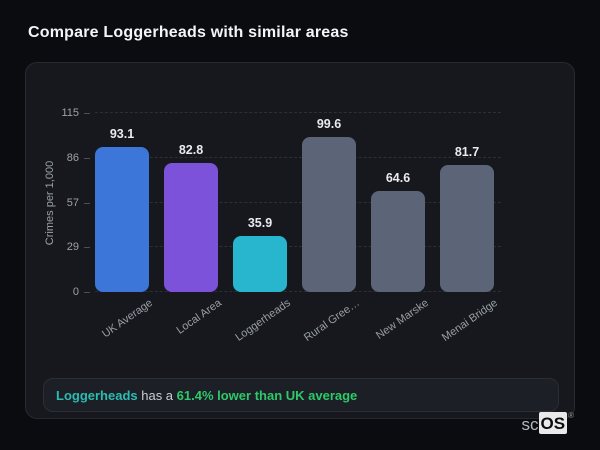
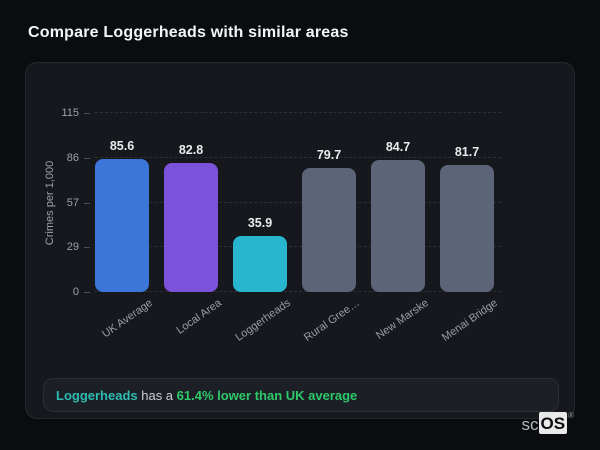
UK Average: 93.1 -> 85.6
Rural Gree…: 99.6 -> 79.7
New Marske: 64.6 -> 84.7
